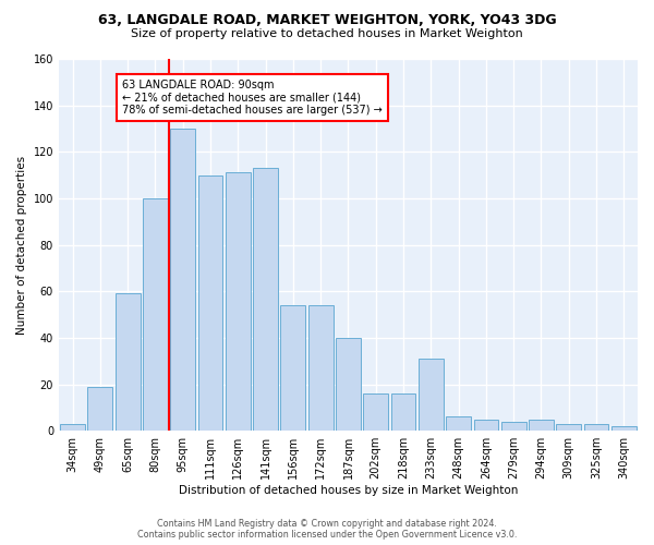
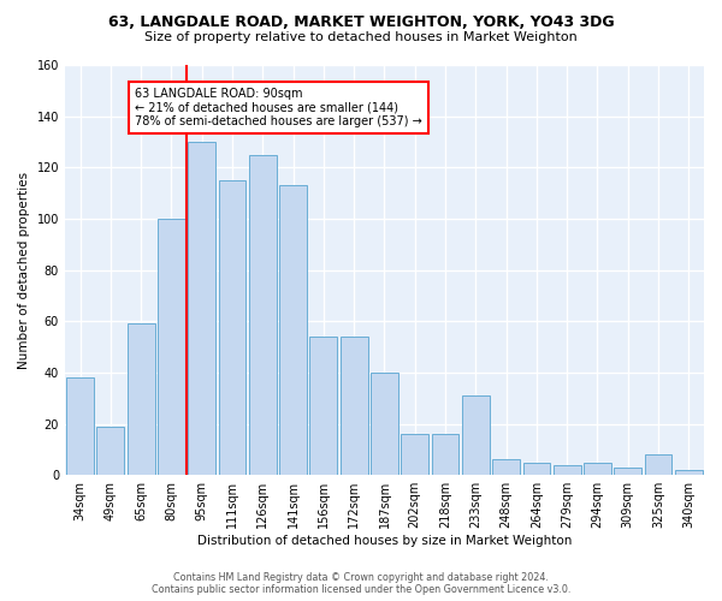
34sqm: 3 -> 38
111sqm: 110 -> 115
126sqm: 111 -> 125
325sqm: 3 -> 8
